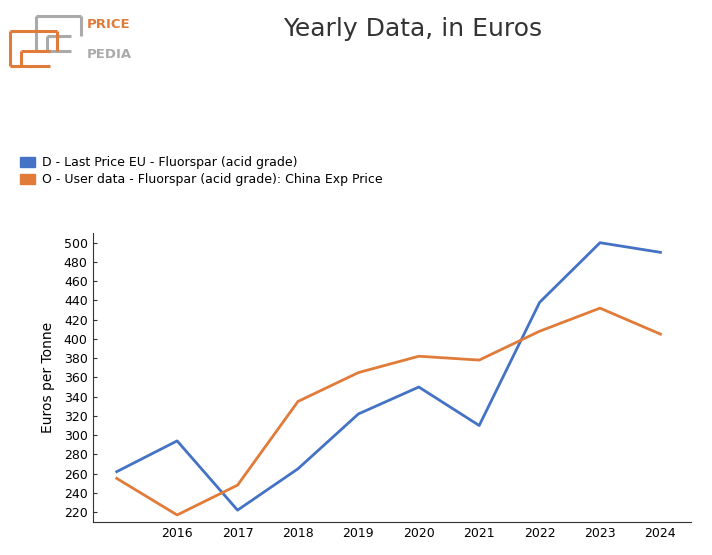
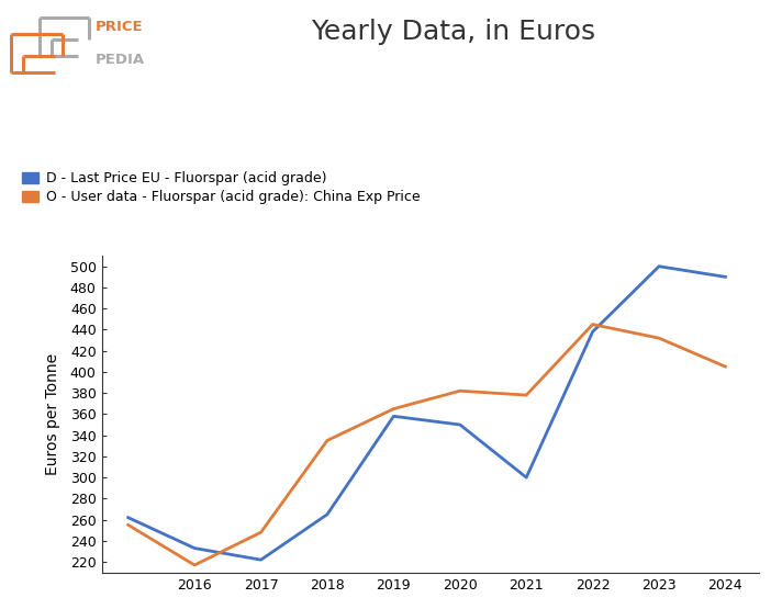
D - Last Price EU - Fluorspar (acid grade)/2016: 294 -> 233
D - Last Price EU - Fluorspar (acid grade)/2019: 322 -> 358
D - Last Price EU - Fluorspar (acid grade)/2021: 310 -> 300
O - User data - Fluorspar (acid grade): China Exp Price/2022: 408 -> 445
